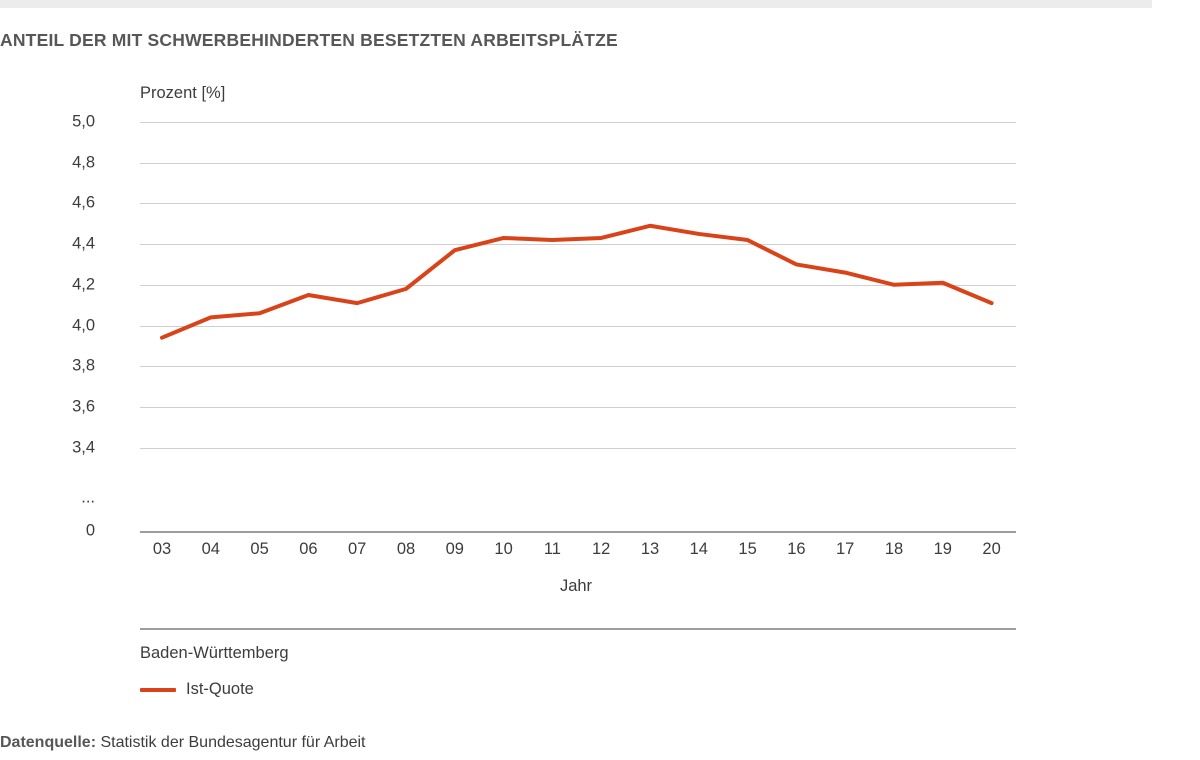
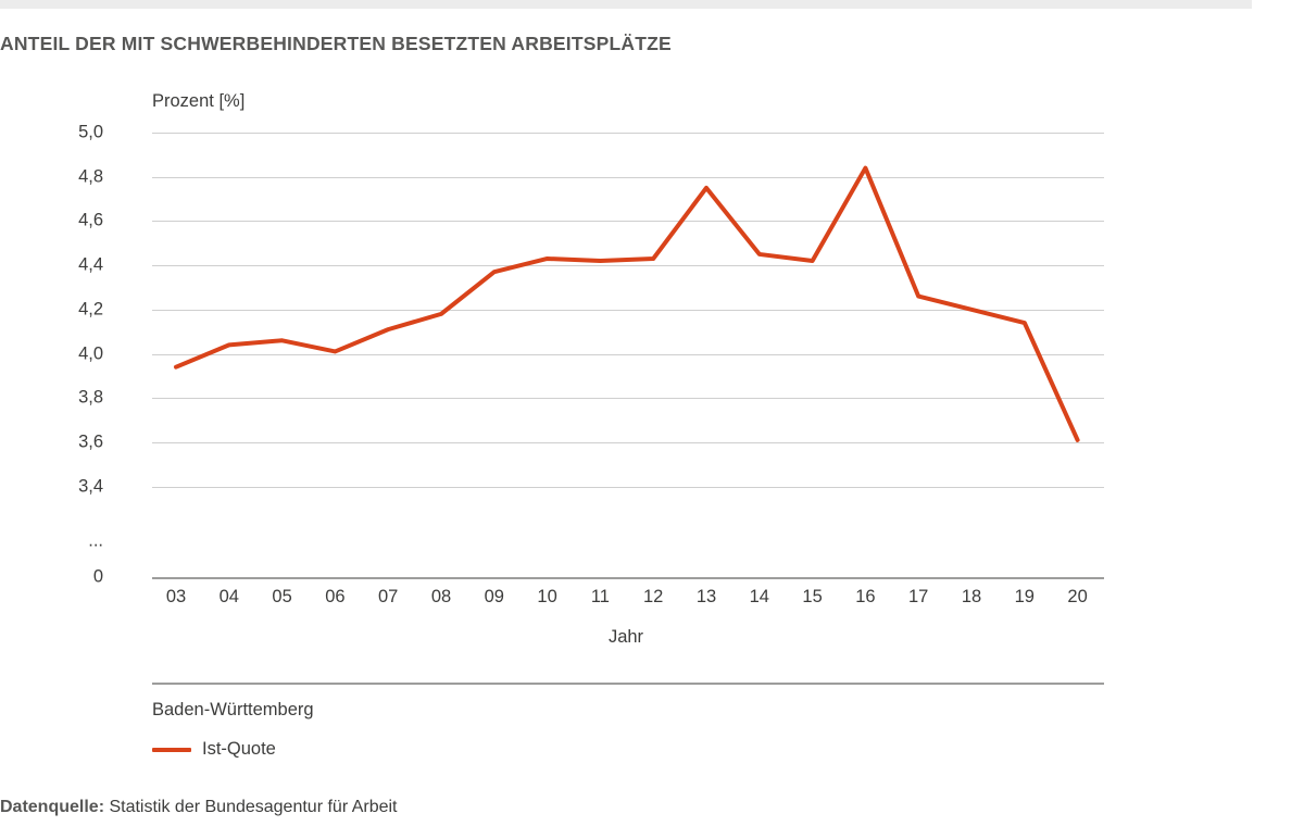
06: 4,15 -> 4,01
13: 4,49 -> 4,75
16: 4,30 -> 4,84
19: 4,21 -> 4,14
20: 4,11 -> 3,61
